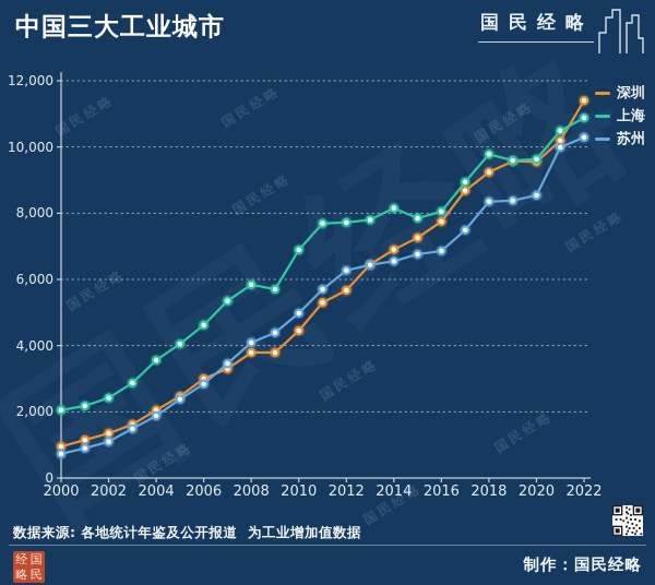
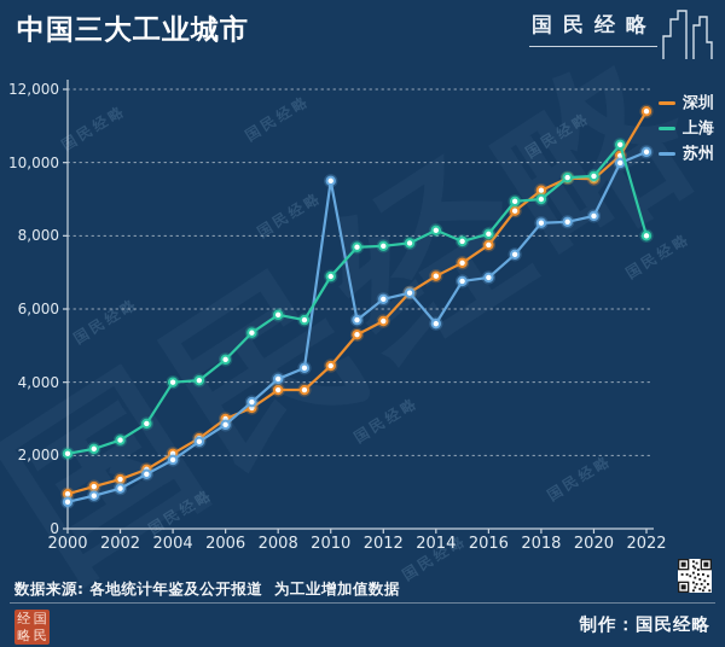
上海/2004: 3600 -> 4000
苏州/2010: 5000 -> 9500
苏州/2014: 6600 -> 5600
上海/2018: 9800 -> 9000
上海/2022: 10900 -> 8000
